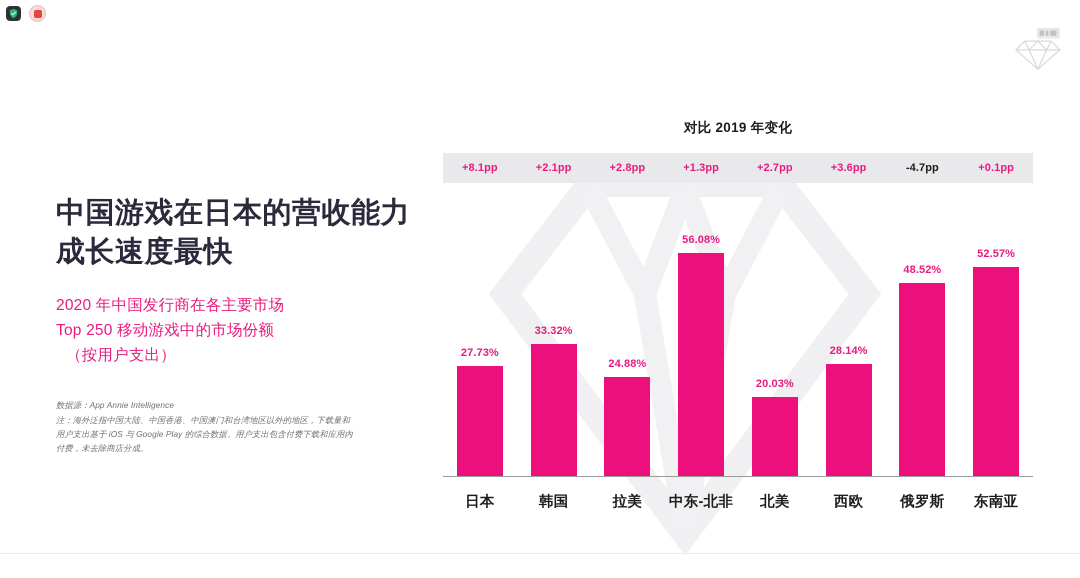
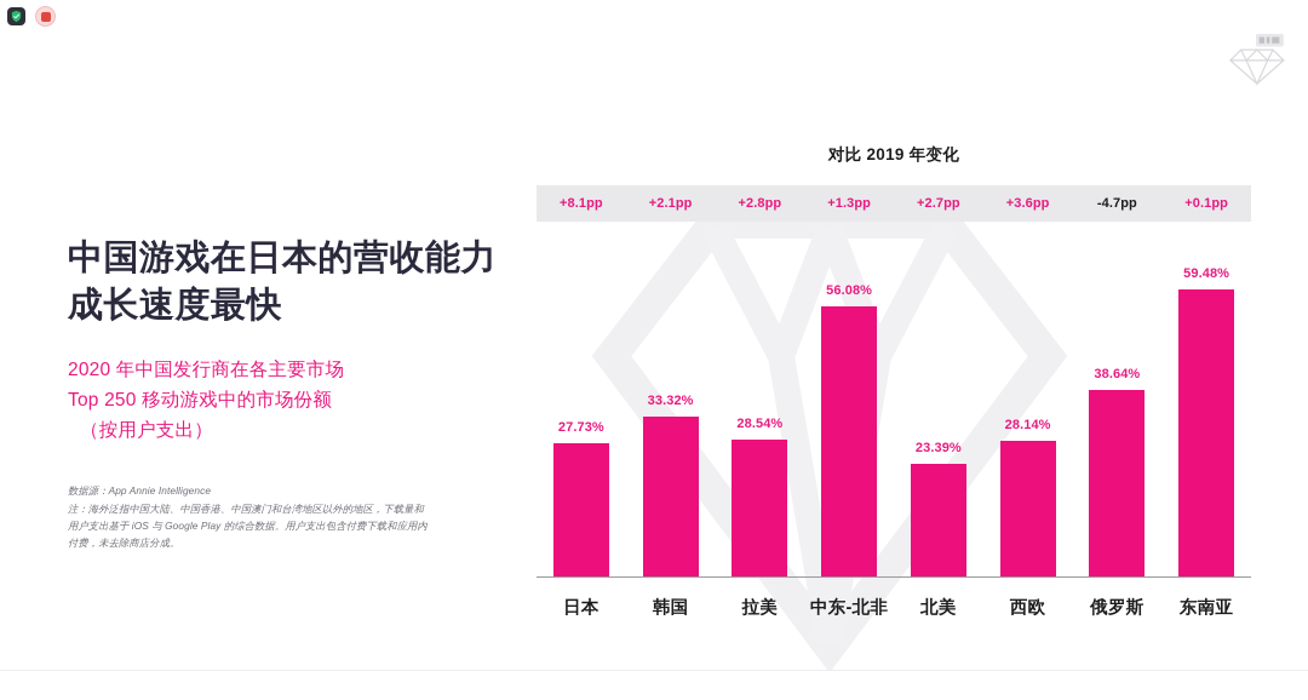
拉美: 24.88% -> 28.54%
北美: 20.03% -> 23.39%
俄罗斯: 48.52% -> 38.64%
东南亚: 52.57% -> 59.48%
